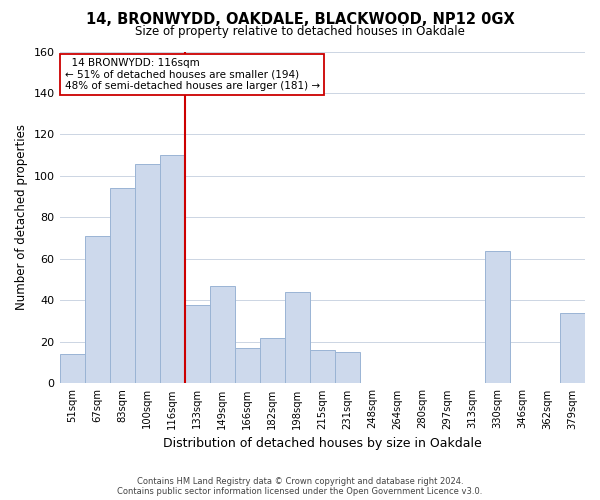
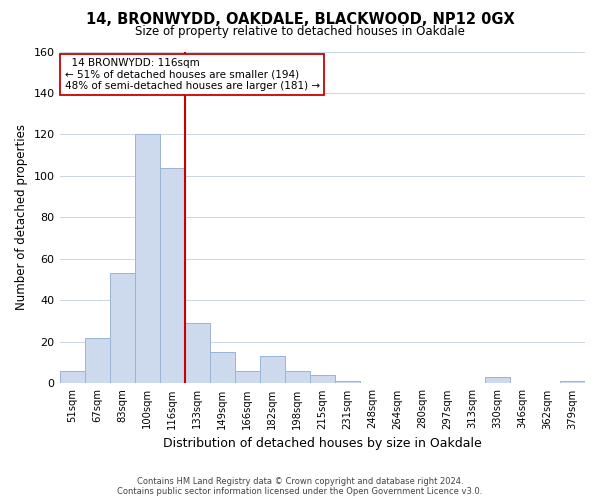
51sqm: 14 -> 6
67sqm: 71 -> 22
83sqm: 94 -> 53
100sqm: 106 -> 120
116sqm: 110 -> 104
133sqm: 38 -> 29
149sqm: 47 -> 15
166sqm: 17 -> 6
182sqm: 22 -> 13
198sqm: 44 -> 6
215sqm: 16 -> 4
231sqm: 15 -> 1
330sqm: 64 -> 3
379sqm: 34 -> 1
